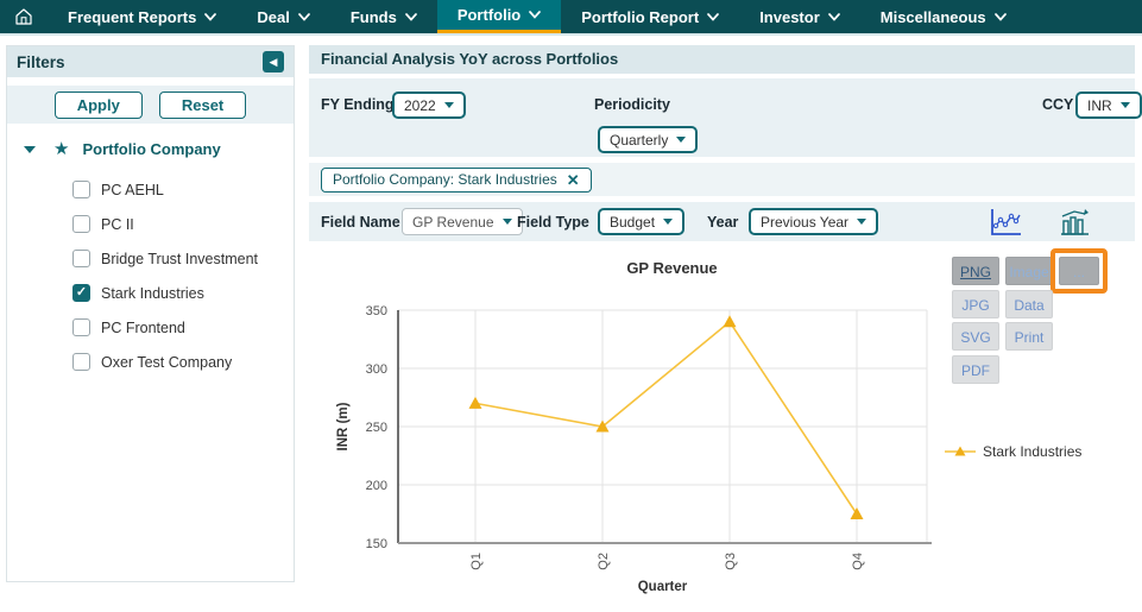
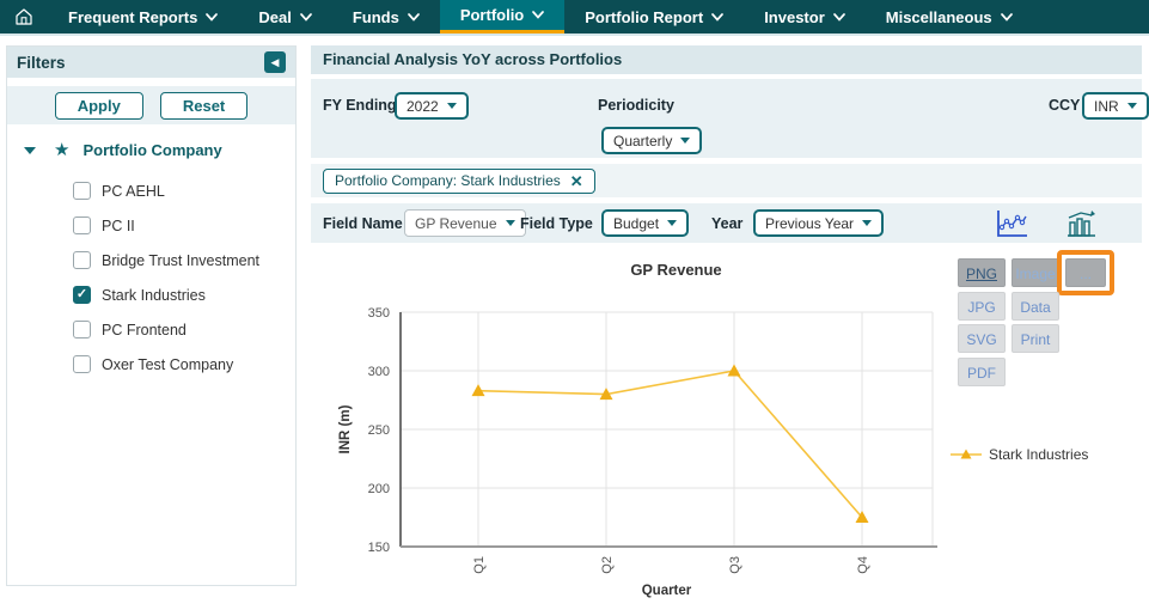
Q1: 270 -> 280
Q2: 250 -> 280
Q3: 340 -> 300
